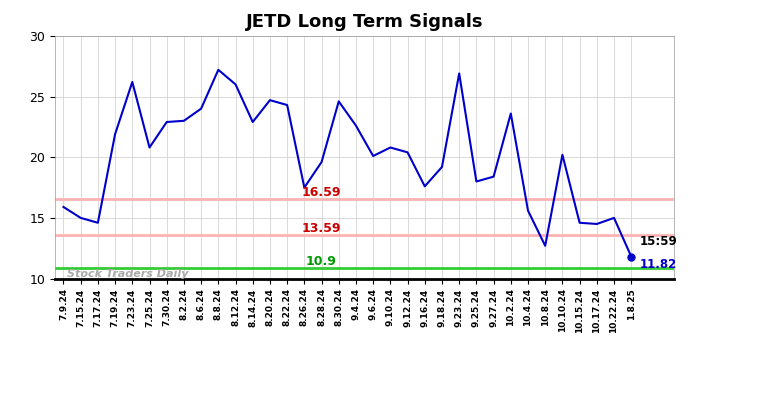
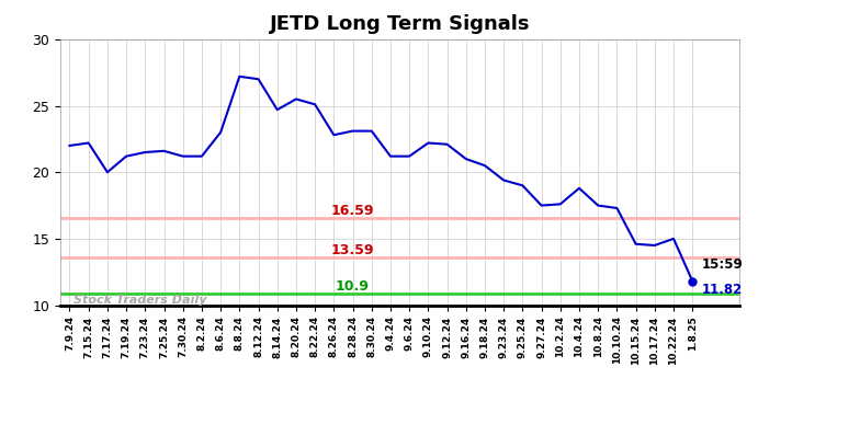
7.9.24: 15.9 -> 22.0
7.15.24: 15.0 -> 22.2
7.17.24: 14.6 -> 20.0
7.19.24: 21.9 -> 21.2
7.23.24: 26.2 -> 21.5
7.25.24: 20.8 -> 21.6
7.30.24: 22.9 -> 21.2
8.2.24: 23.0 -> 21.2
8.6.24: 24.0 -> 23.0
8.12.24: 26.0 -> 27.0
8.14.24: 22.9 -> 24.7
8.20.24: 24.7 -> 25.5
8.22.24: 24.3 -> 25.1
8.26.24: 17.5 -> 22.8
8.28.24: 19.6 -> 23.1
8.30.24: 24.6 -> 23.1
9.4.24: 22.6 -> 21.2
9.6.24: 20.1 -> 21.2
9.10.24: 20.8 -> 22.2
9.12.24: 20.4 -> 22.1
9.16.24: 17.6 -> 21.0
9.18.24: 19.2 -> 20.5
9.23.24: 26.9 -> 19.4
9.25.24: 18.0 -> 19.0
9.27.24: 18.4 -> 17.5
10.2.24: 23.6 -> 17.6
10.4.24: 15.6 -> 18.8
10.8.24: 12.7 -> 17.5
10.10.24: 20.2 -> 17.3
